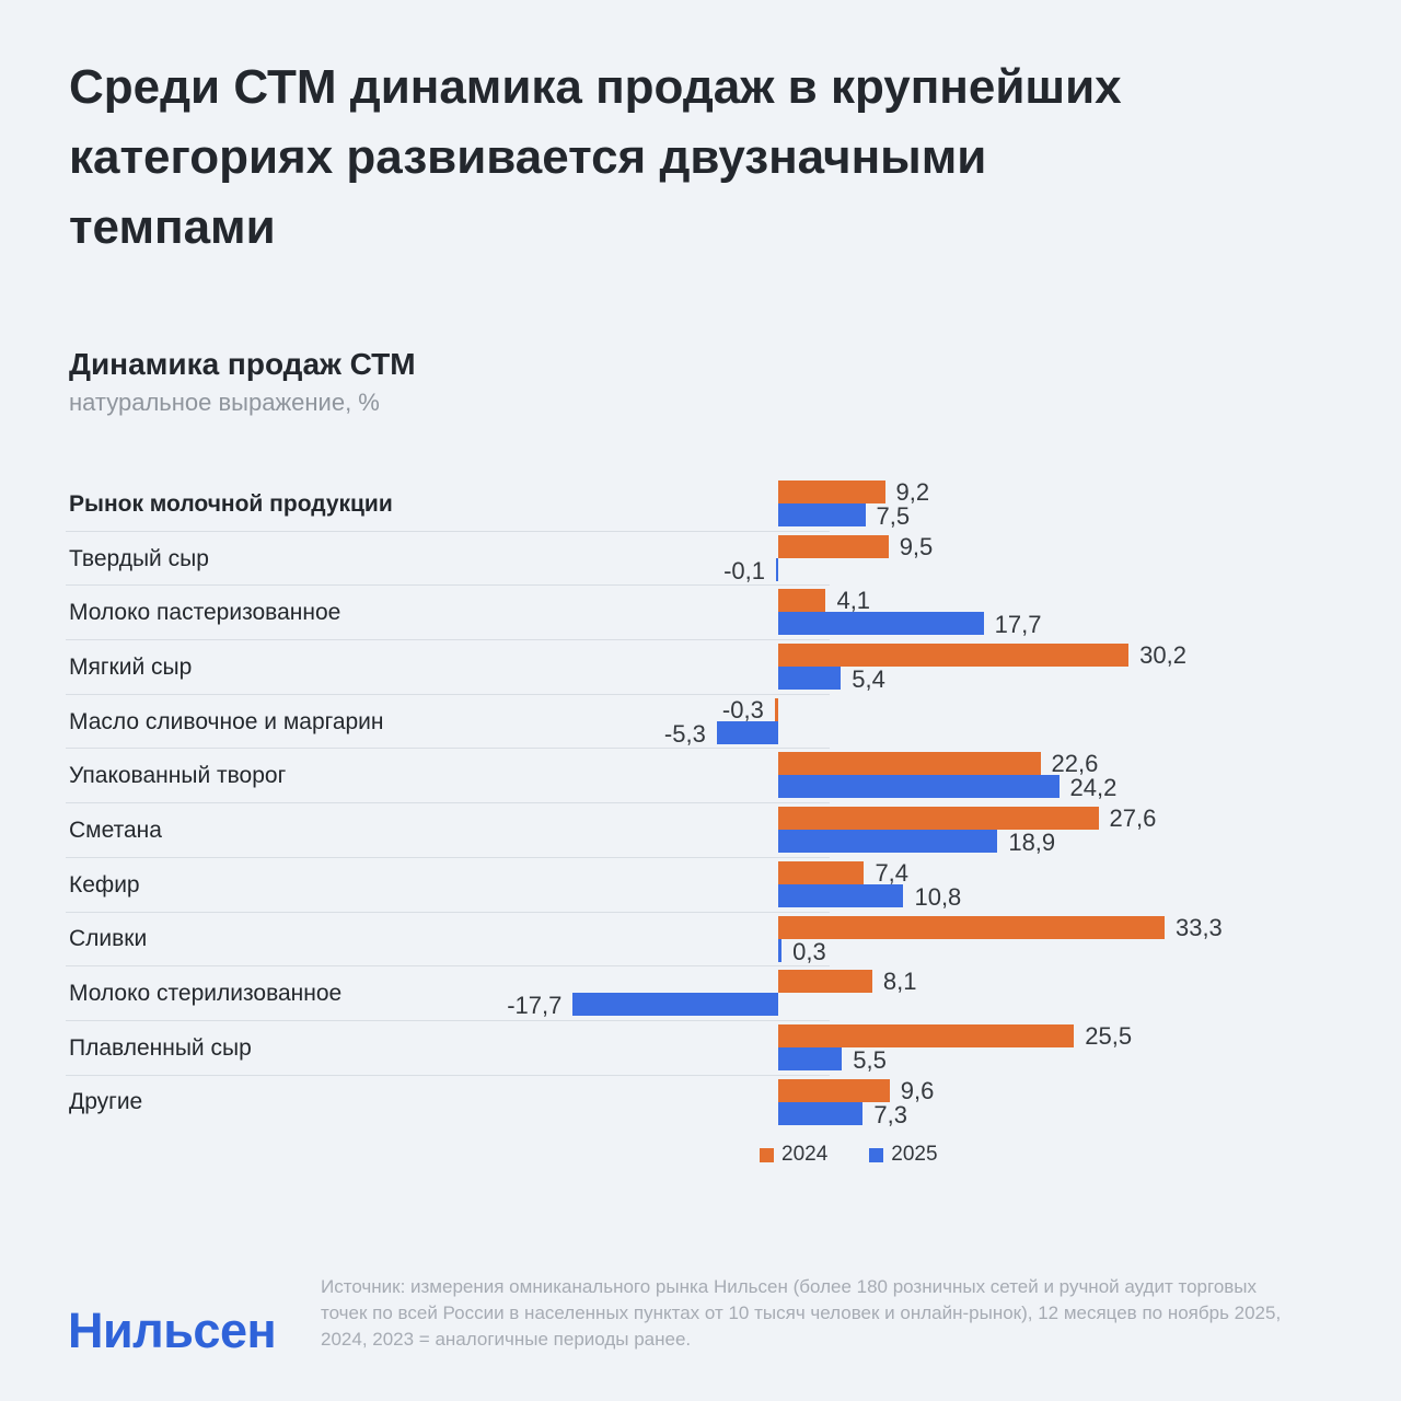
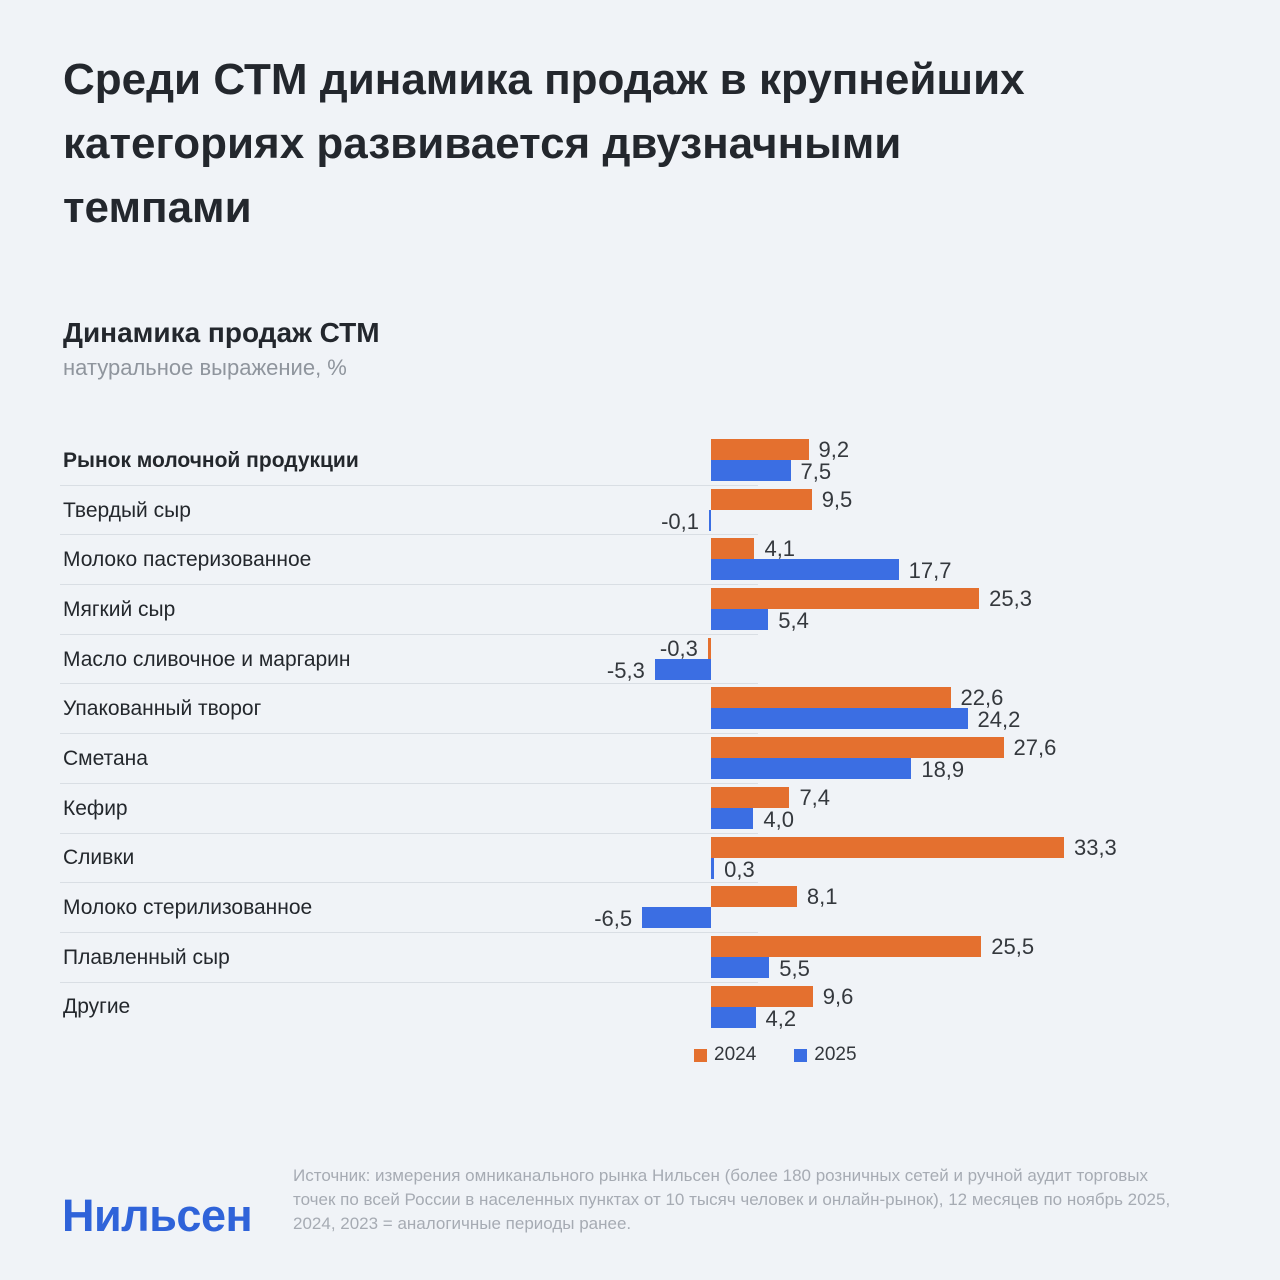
2024/Мягкий сыр: 30,2 -> 25,3
2025/Кефир: 10,8 -> 4,0
2025/Молоко стерилизованное: -17,7 -> -6,5
2025/Другие: 7,3 -> 4,2
